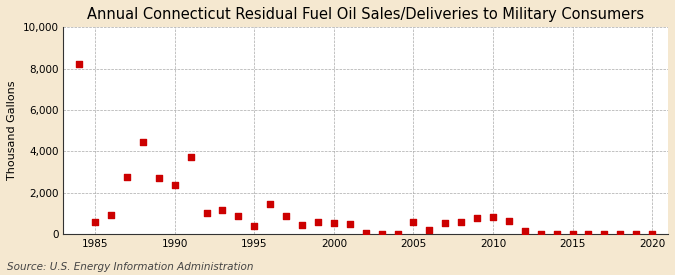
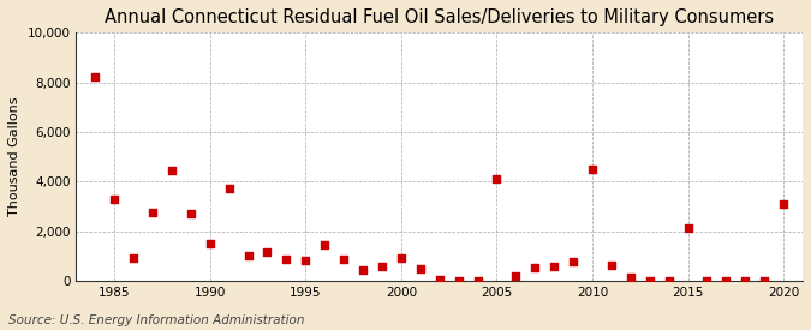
1985: 600 -> 3,300
1990: 2,350 -> 1,500
1995: 400 -> 800
2000: 550 -> 900
2005: 600 -> 4,100
2010: 800 -> 4,500
2015: 10 -> 2,150
2020: 10 -> 3,100
